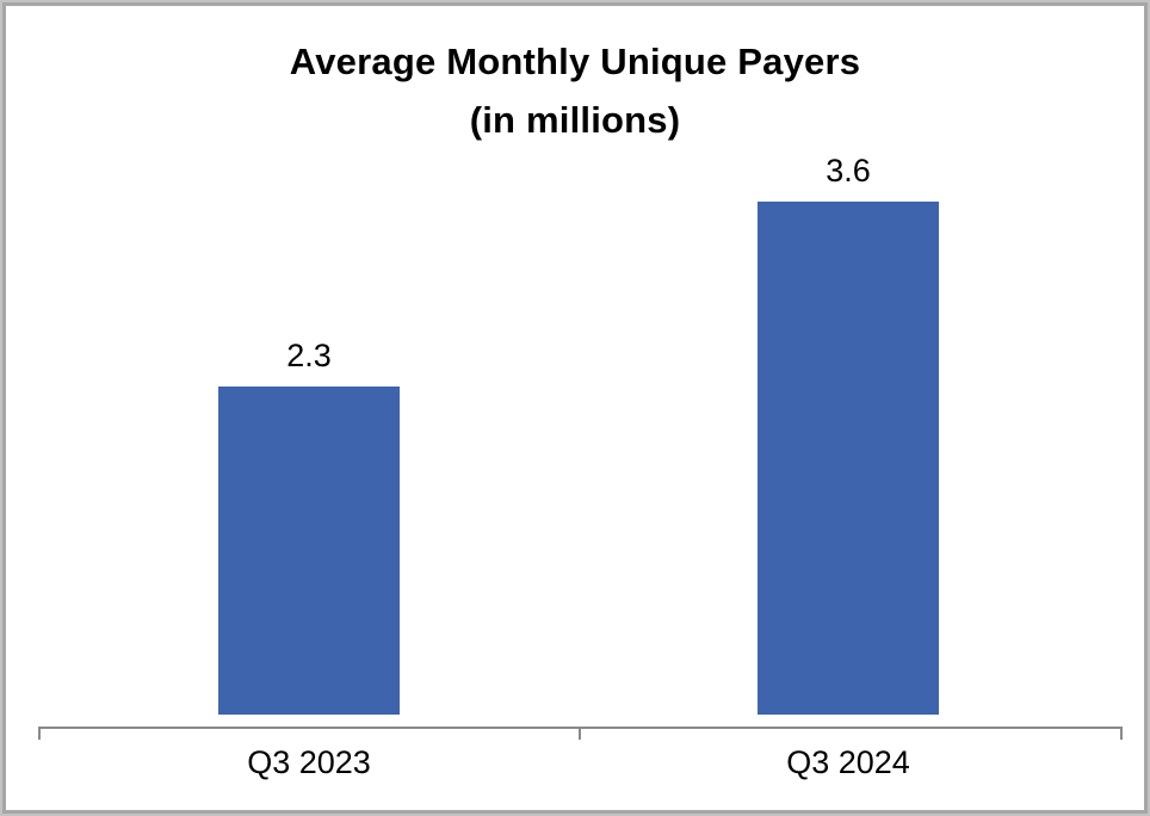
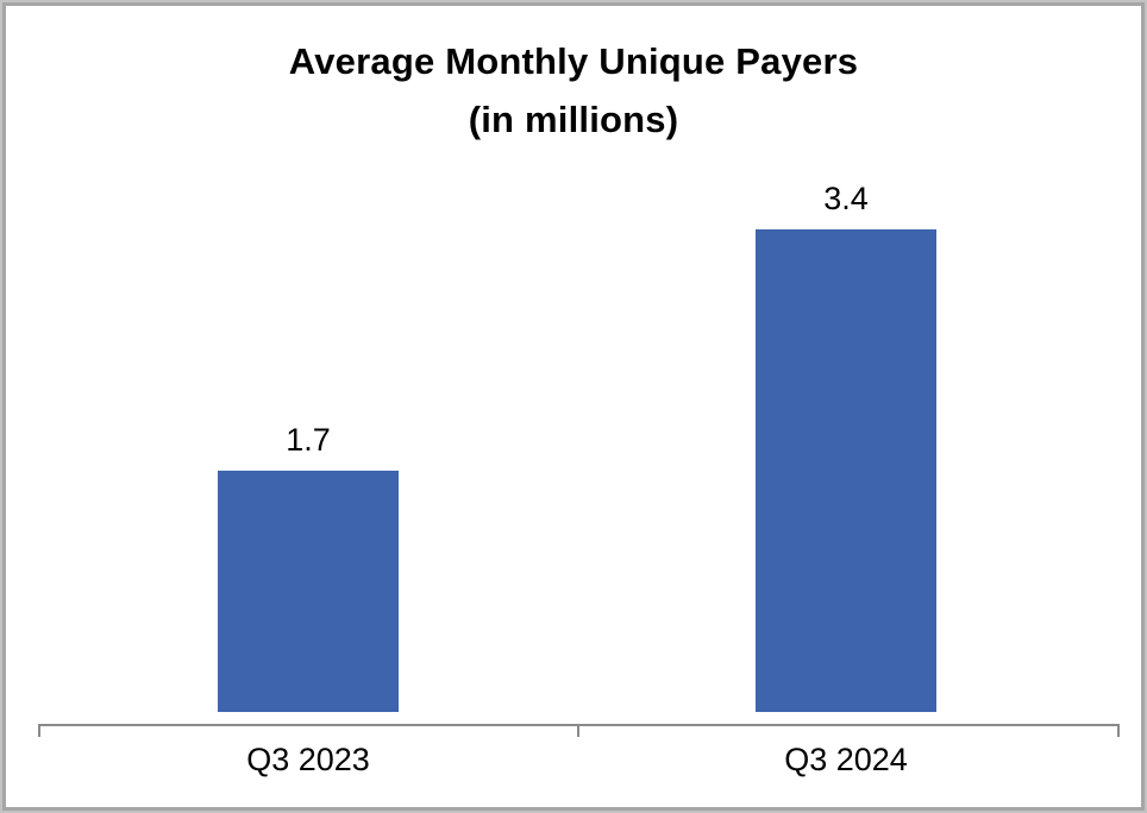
Q3 2023: 2.3 -> 1.7
Q3 2024: 3.6 -> 3.4
